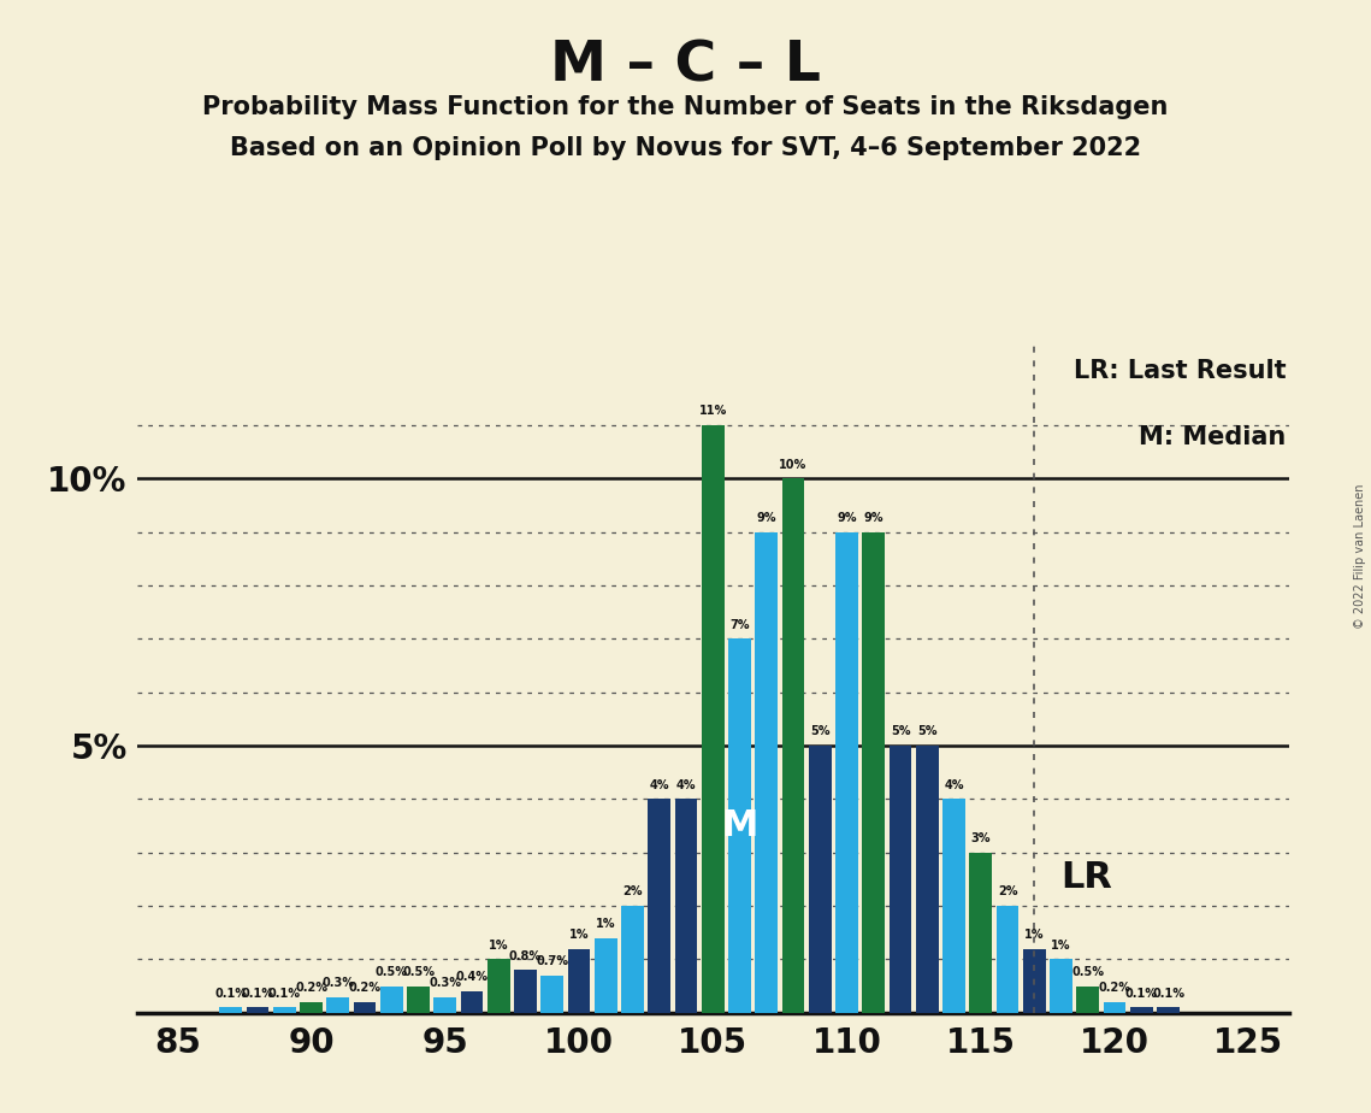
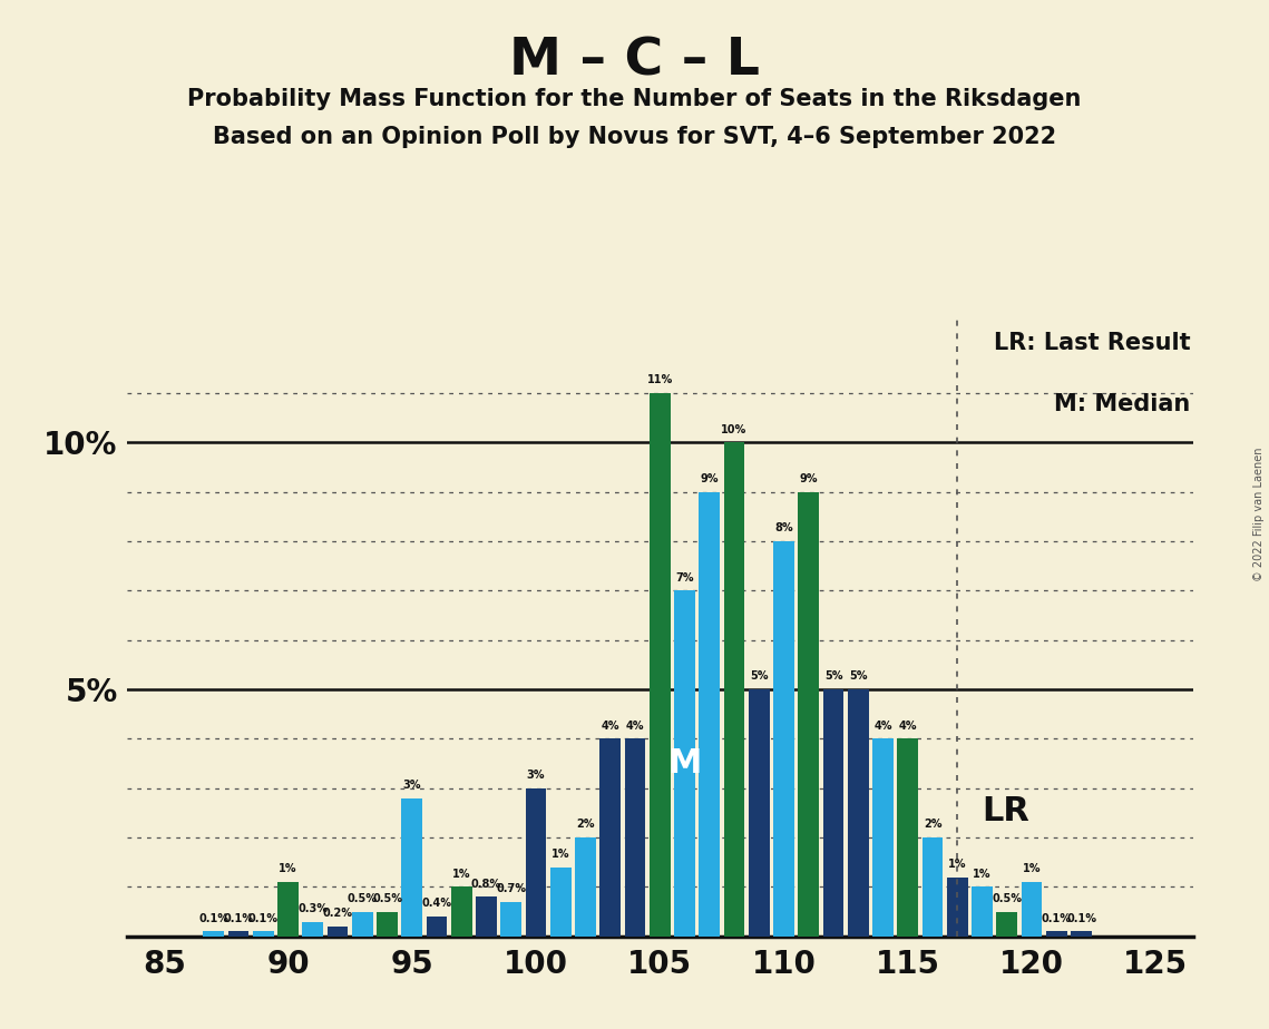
90: 0.2% -> 1%
95: 0.3% -> 3%
100: 1% -> 3%
110: 9% -> 8%
115: 3% -> 4%
120: 0.2% -> 1%
